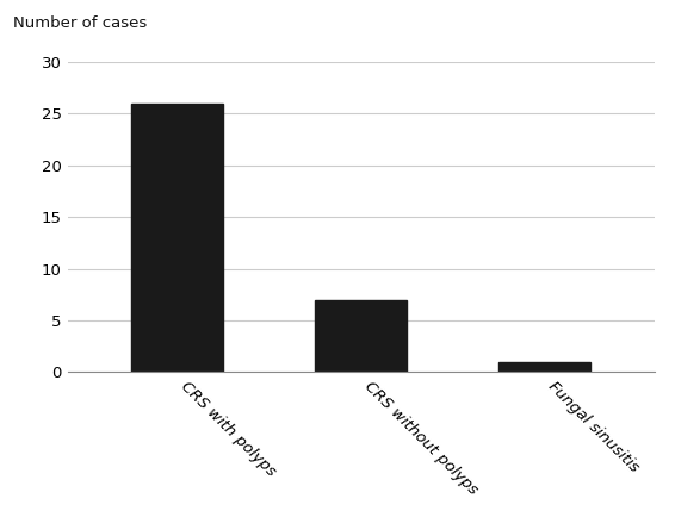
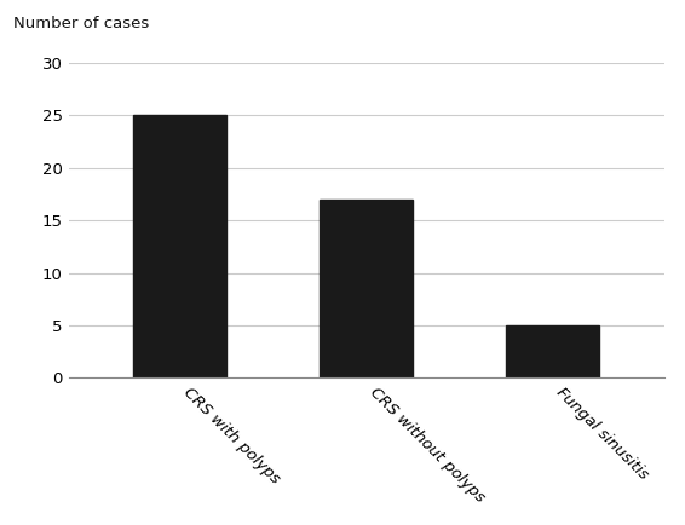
CRS with polyps: 26 -> 25
CRS without polyps: 7 -> 17
Fungal sinusitis: 1 -> 5
